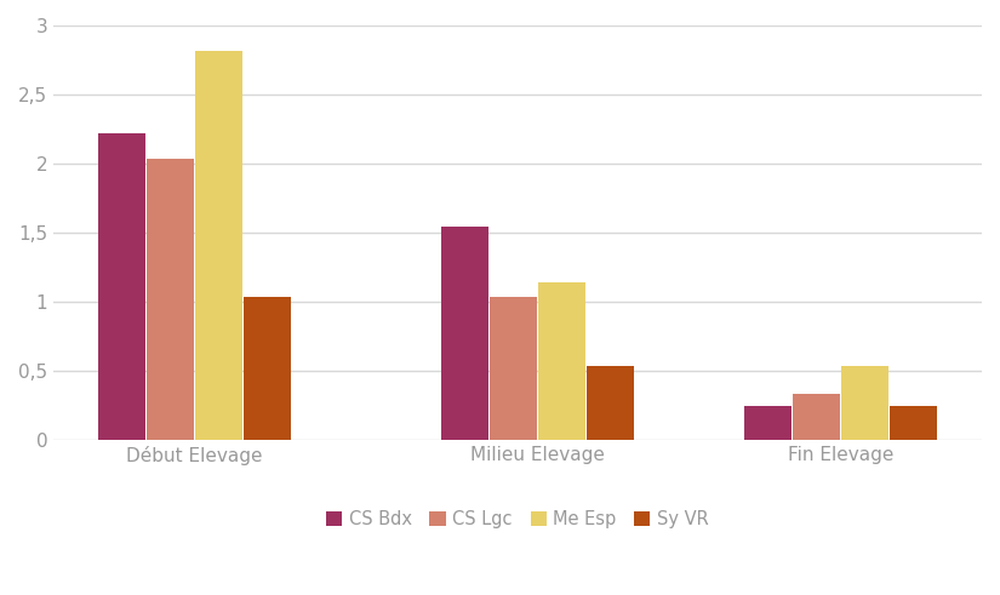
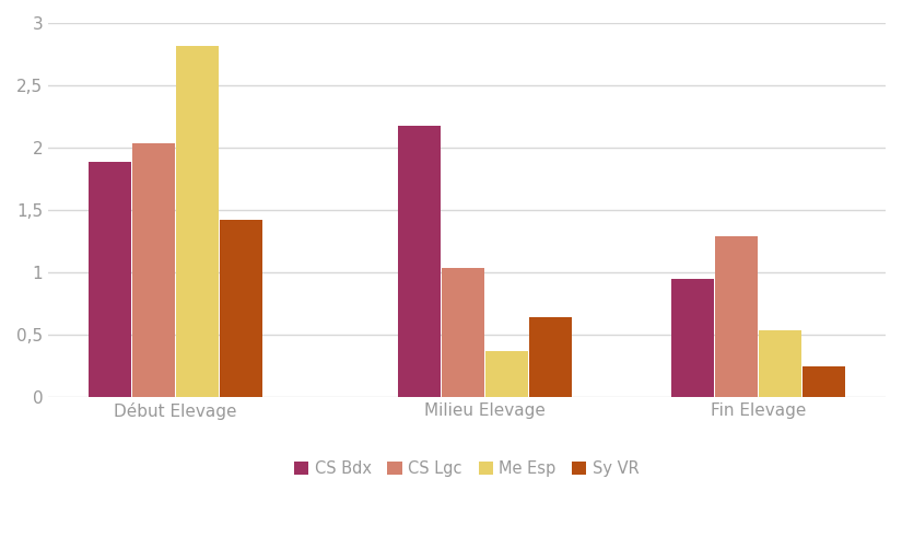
CS Bdx/Début Elevage: 2,22 -> 1,89
Sy VR/Début Elevage: 1,04 -> 1,42
CS Bdx/Milieu Elevage: 1,55 -> 2,18
Me Esp/Milieu Elevage: 1,14 -> 0,37
Sy VR/Milieu Elevage: 0,54 -> 0,64
CS Bdx/Fin Elevage: 0,25 -> 0,95
CS Lgc/Fin Elevage: 0,34 -> 1,29
